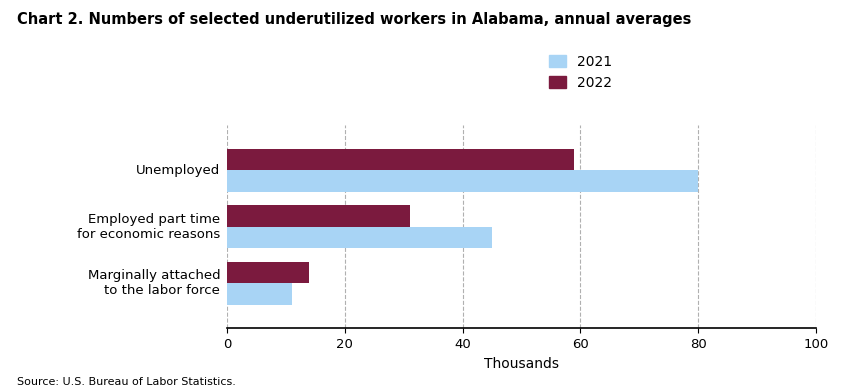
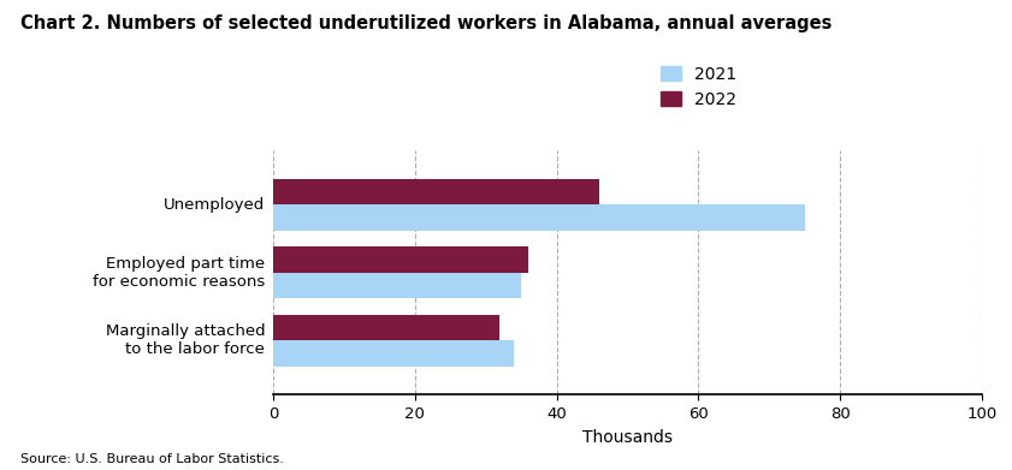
2022/Unemployed: 59 -> 46
2021/Unemployed: 80 -> 75
2022/Employed part time for economic reasons: 31 -> 36
2021/Employed part time for economic reasons: 45 -> 35
2022/Marginally attached to the labor force: 14 -> 32
2021/Marginally attached to the labor force: 11 -> 34
